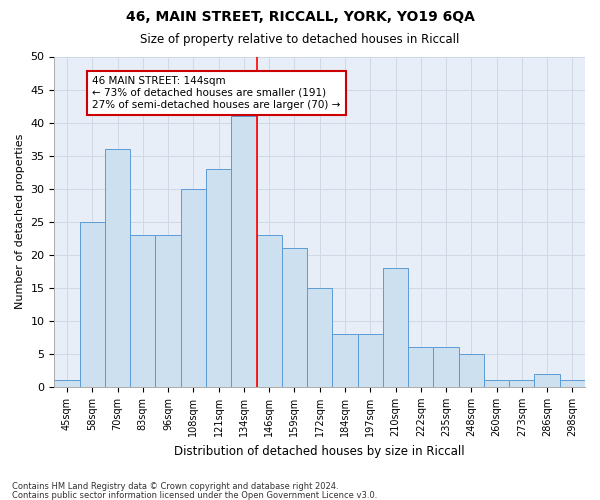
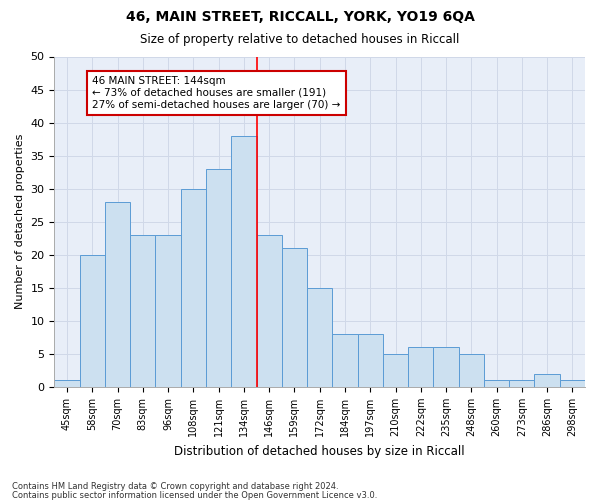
58sqm: 25 -> 20
70sqm: 36 -> 28
134sqm: 41 -> 38
210sqm: 18 -> 5
